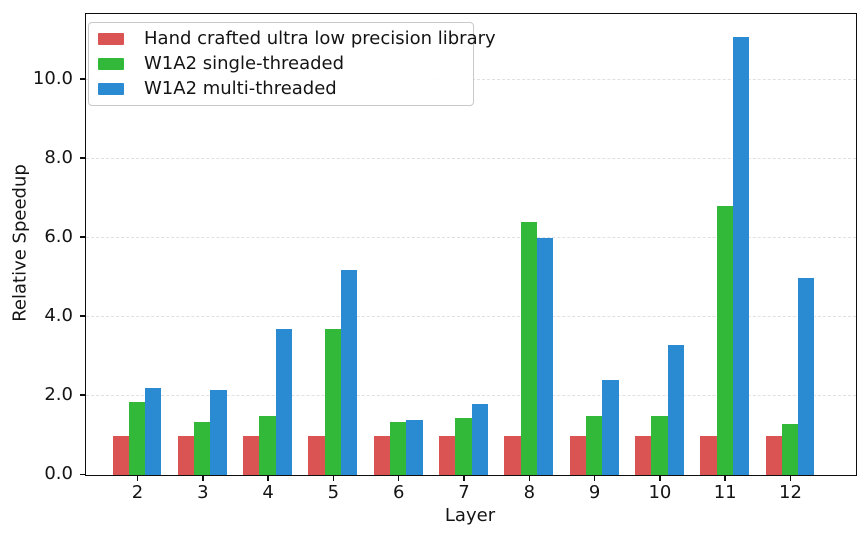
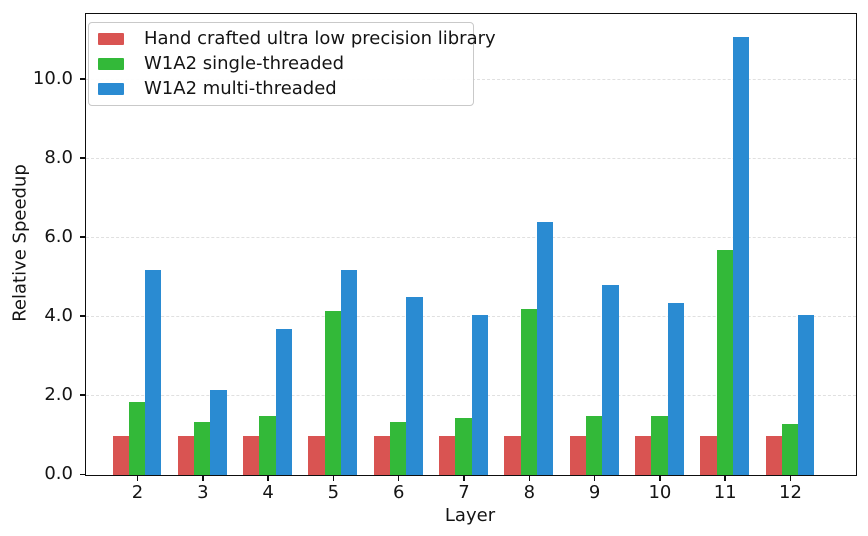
W1A2 multi-threaded/2: 2.2 -> 5.2
W1A2 single-threaded/5: 3.7 -> 4.2
W1A2 multi-threaded/6: 1.4 -> 4.5
W1A2 multi-threaded/7: 1.8 -> 4.0
W1A2 single-threaded/8: 6.4 -> 4.2
W1A2 multi-threaded/8: 6.0 -> 6.4
W1A2 multi-threaded/9: 2.4 -> 4.8
W1A2 multi-threaded/10: 3.3 -> 4.3
W1A2 single-threaded/11: 6.8 -> 5.7
W1A2 multi-threaded/12: 5.0 -> 4.0
